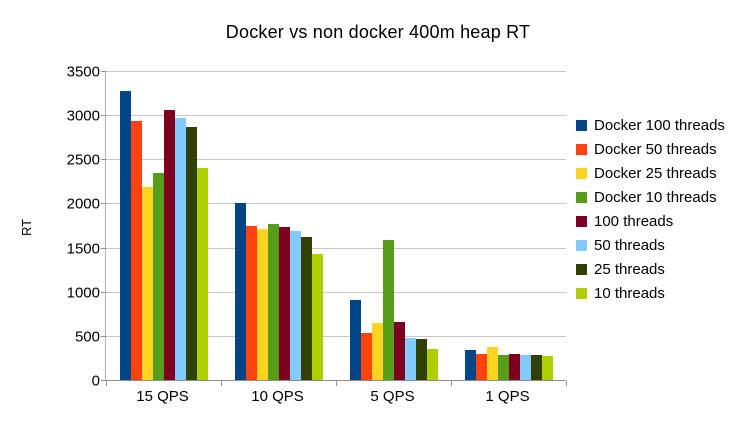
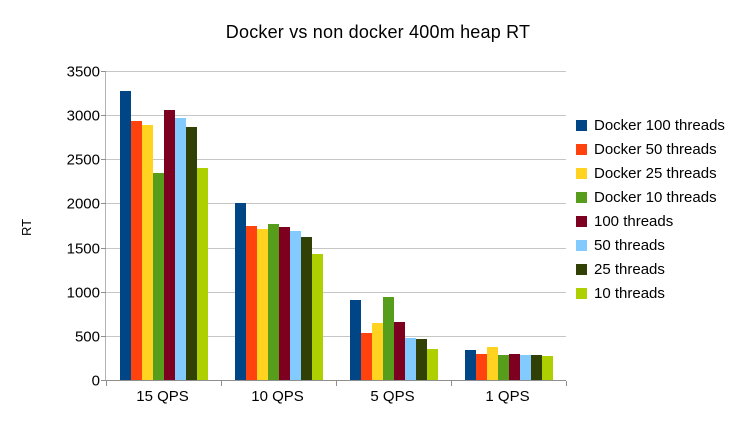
Docker 25 threads/15 QPS: 2200 -> 2900
Docker 10 threads/5 QPS: 1600 -> 1000
